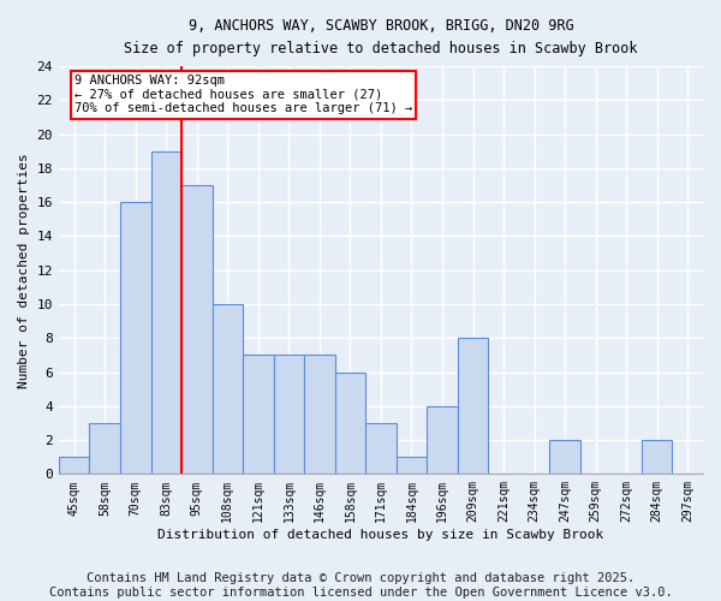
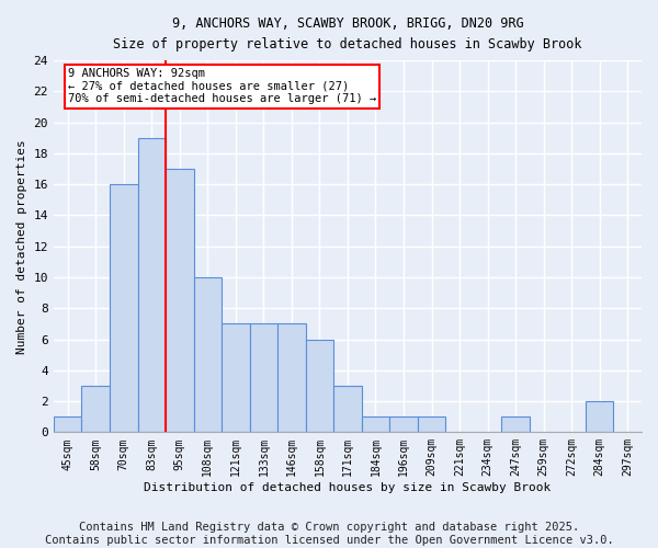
196sqm: 4 -> 1
209sqm: 8 -> 1
247sqm: 2 -> 1
